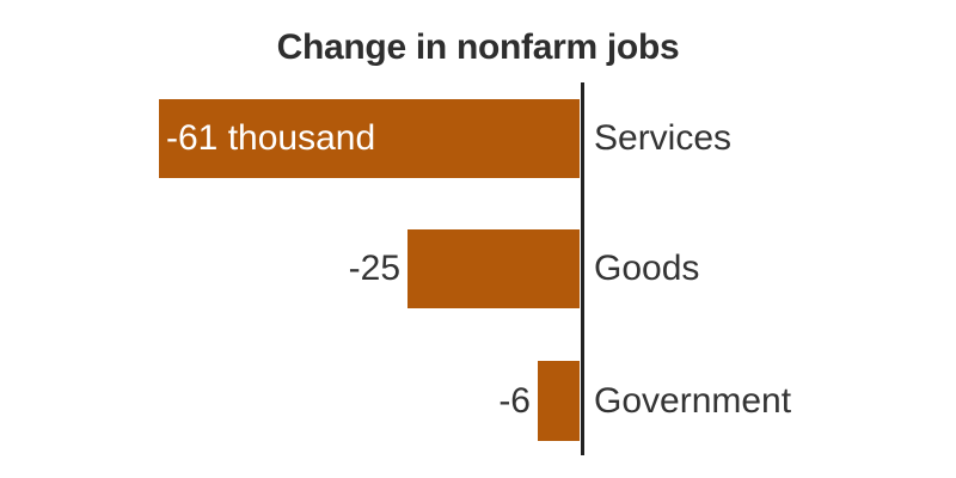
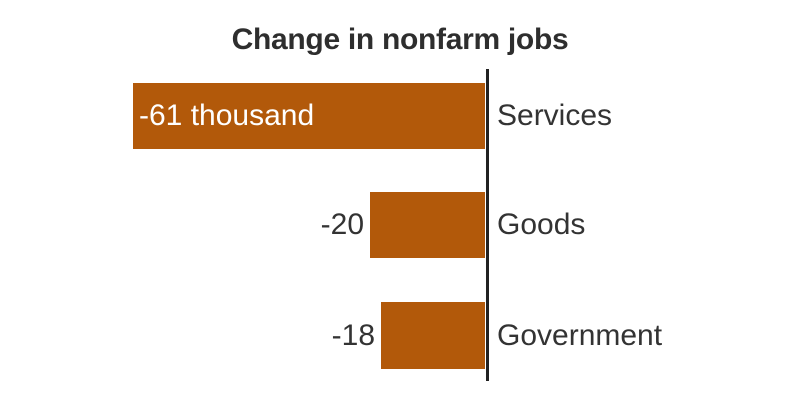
Goods: -25 -> -20
Government: -6 -> -18
